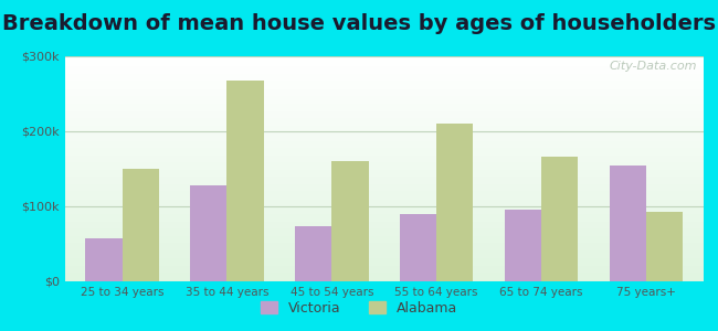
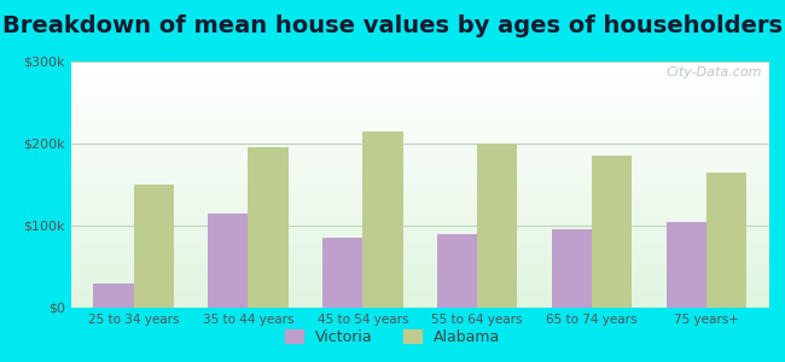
Victoria/25 to 34 years: $58k -> $30k
Victoria/35 to 44 years: $128k -> $115k
Alabama/35 to 44 years: $268k -> $195k
Victoria/45 to 54 years: $74k -> $85k
Alabama/45 to 54 years: $160k -> $215k
Alabama/55 to 64 years: $210k -> $200k
Alabama/65 to 74 years: $166k -> $185k
Victoria/75 years+: $154k -> $105k
Alabama/75 years+: $92k -> $165k
